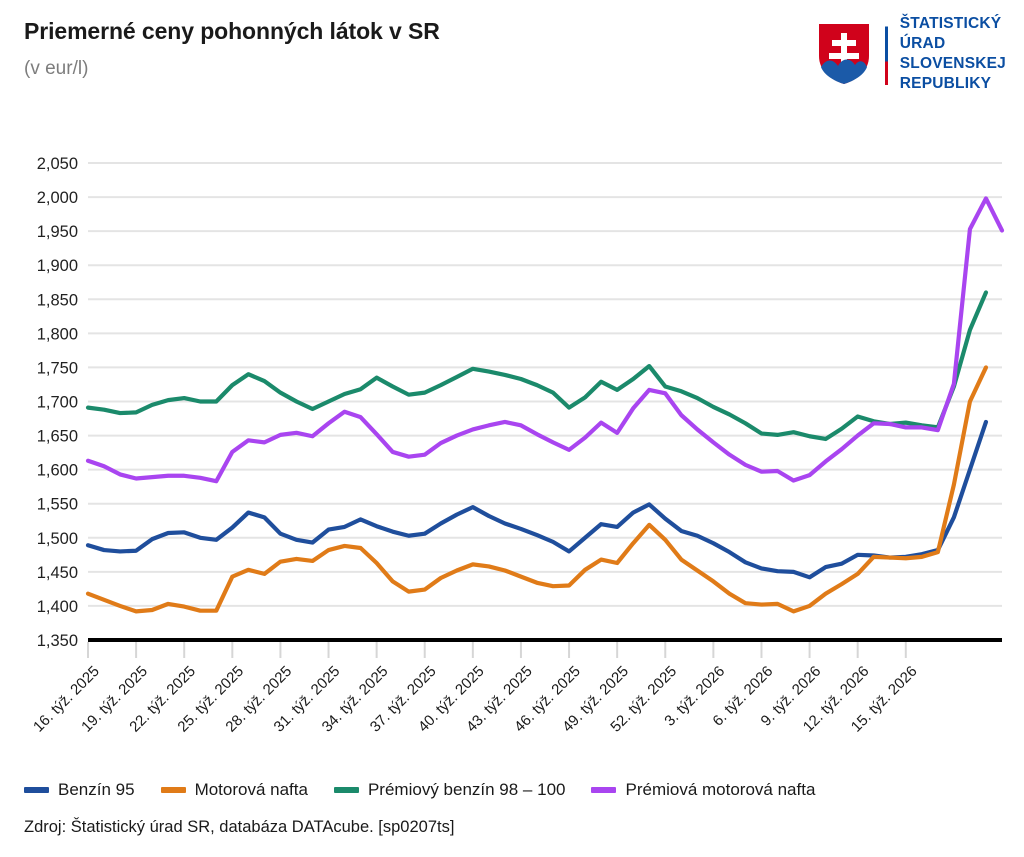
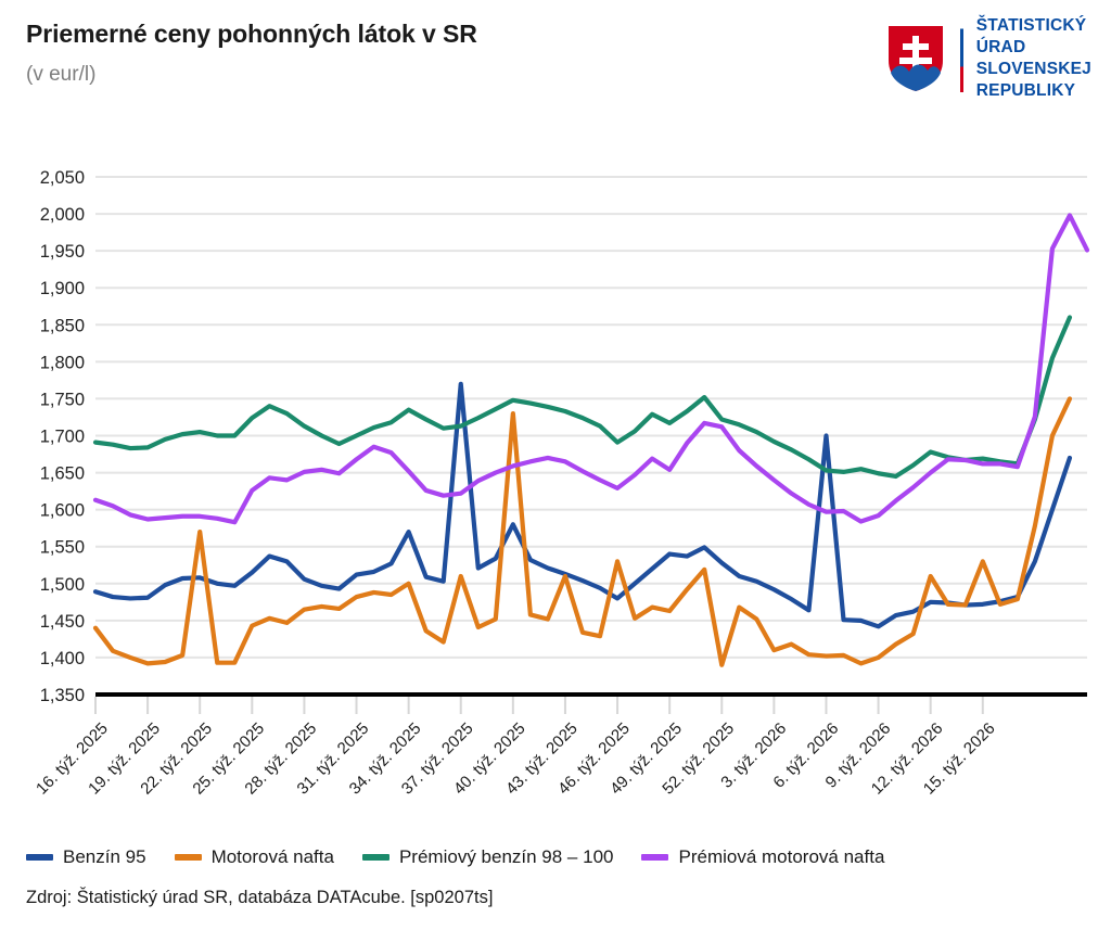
Motorová nafta/16. týž. 2025: 1,42 -> 1,44
Motorová nafta/22. týž. 2025: 1,40 -> 1,57
Benzín 95/34. týž. 2025: 1,52 -> 1,57
Motorová nafta/34. týž. 2025: 1,46 -> 1,50
Benzín 95/37. týž. 2025: 1,51 -> 1,77
Motorová nafta/37. týž. 2025: 1,42 -> 1,51
Benzín 95/40. týž. 2025: 1,54 -> 1,58
Motorová nafta/40. týž. 2025: 1,46 -> 1,73
Motorová nafta/43. týž. 2025: 1,44 -> 1,51
Motorová nafta/46. týž. 2025: 1,43 -> 1,53
Benzín 95/49. týž. 2025: 1,52 -> 1,54
Motorová nafta/52. týž. 2025: 1,50 -> 1,39
Motorová nafta/3. týž. 2026: 1,44 -> 1,41
Benzín 95/6. týž. 2026: 1,46 -> 1,70
Motorová nafta/12. týž. 2026: 1,45 -> 1,51
Motorová nafta/15. týž. 2026: 1,47 -> 1,53
